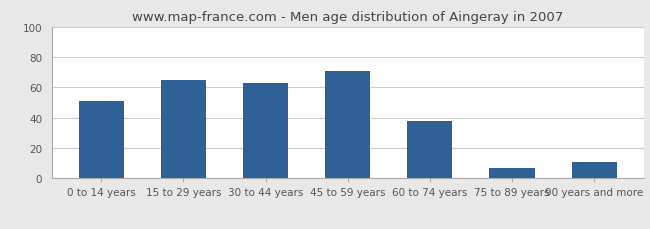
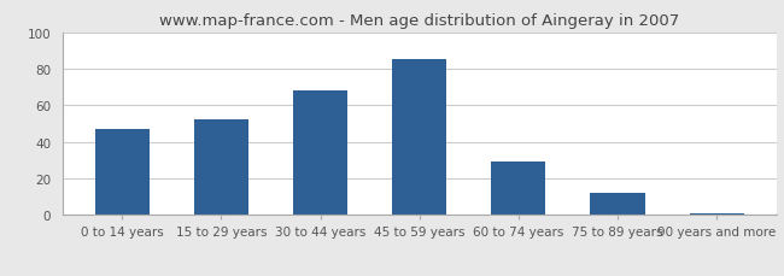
0 to 14 years: 51 -> 47
15 to 29 years: 65 -> 52
30 to 44 years: 63 -> 68
45 to 59 years: 71 -> 85
60 to 74 years: 38 -> 29
75 to 89 years: 7 -> 12
90 years and more: 11 -> 1
